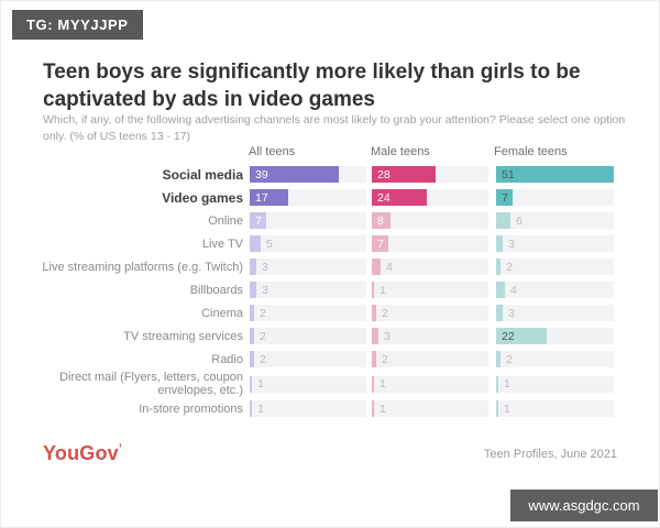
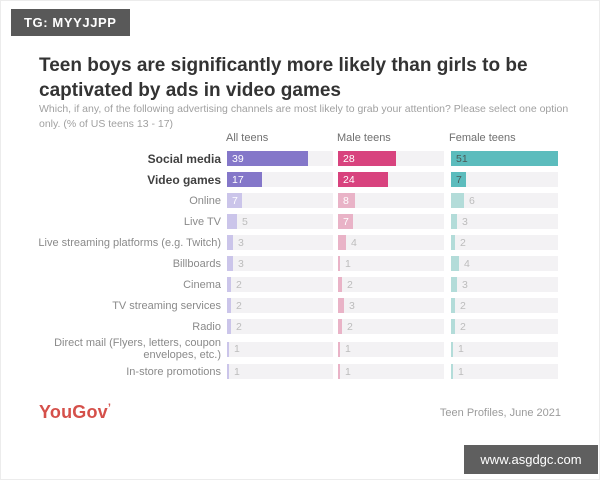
Female teens/TV streaming services: 22 -> 2
